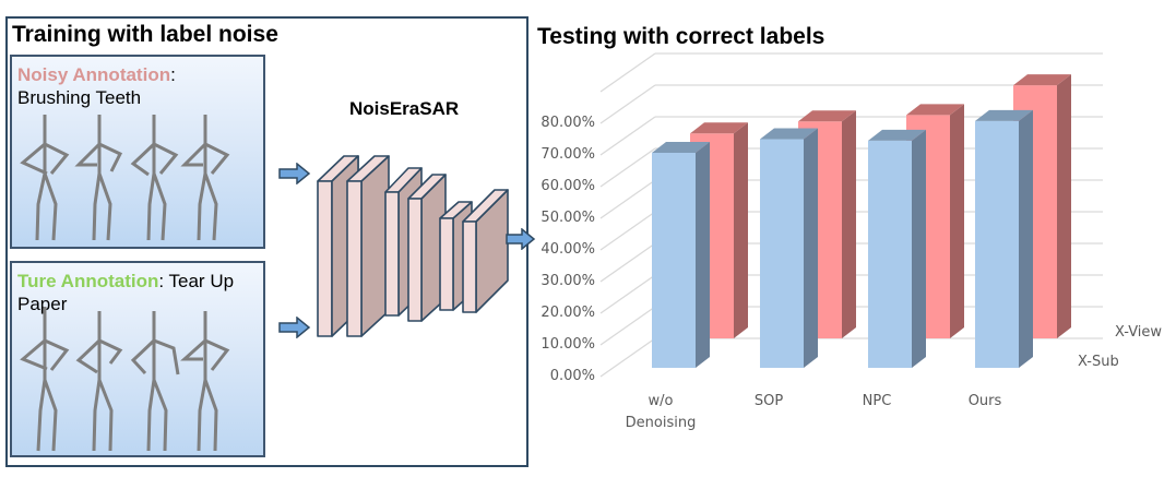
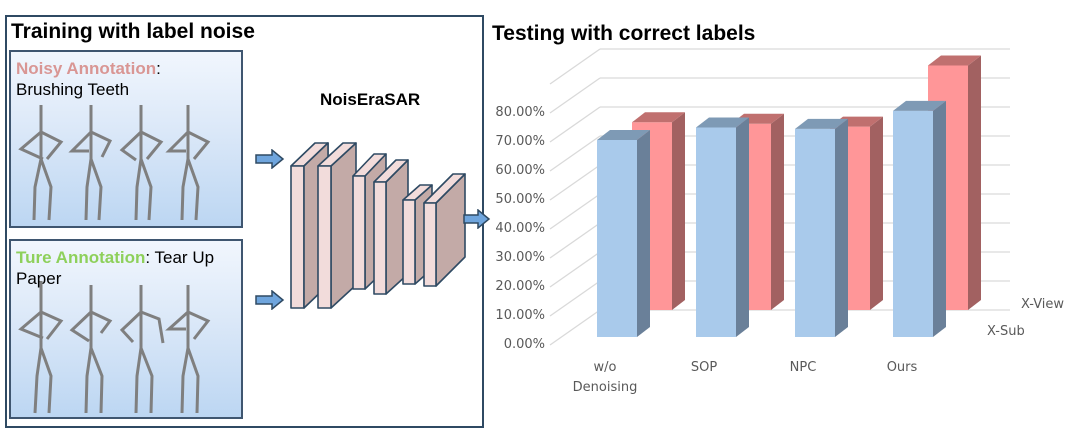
X-View/SOP: 68% -> 64%
X-View/NPC: 70% -> 63%
X-View/Ours: 80% -> 84%
